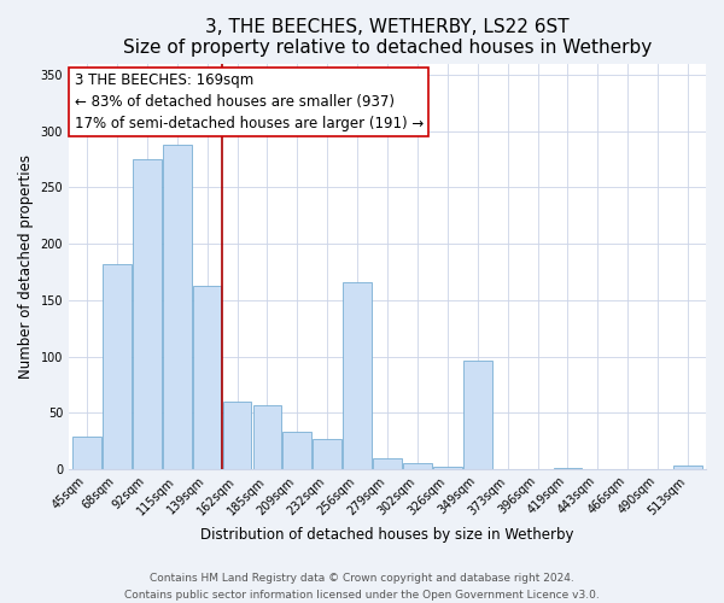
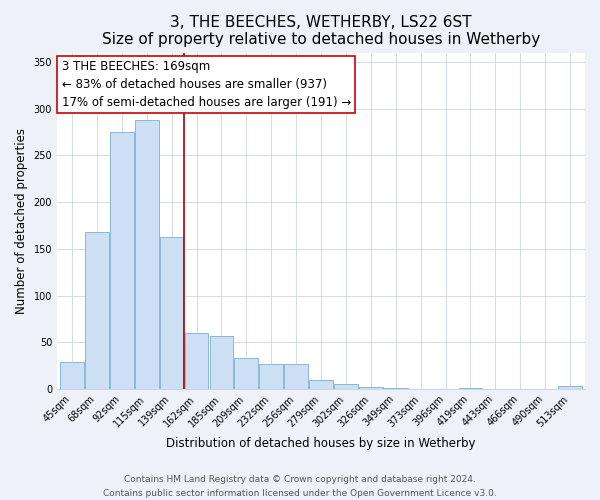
68sqm: 182 -> 168
256sqm: 166 -> 27
349sqm: 96 -> 1
